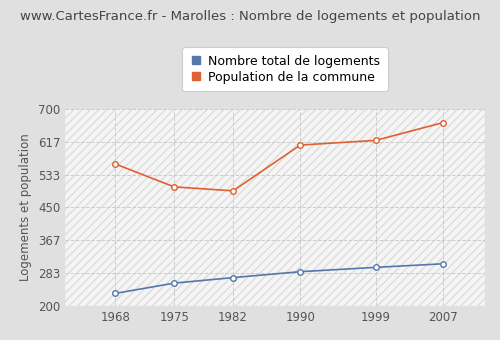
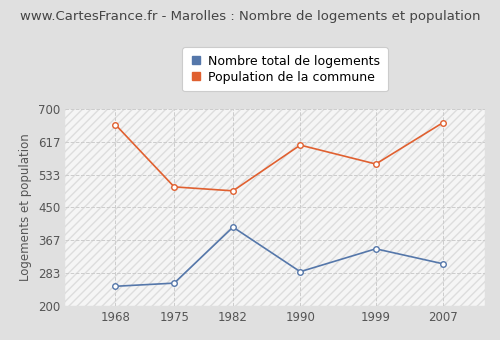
Nombre total de logements/1968: 232 -> 250
Population de la commune/1968: 560 -> 660
Nombre total de logements/1982: 272 -> 400
Nombre total de logements/1999: 298 -> 345
Population de la commune/1999: 620 -> 560
